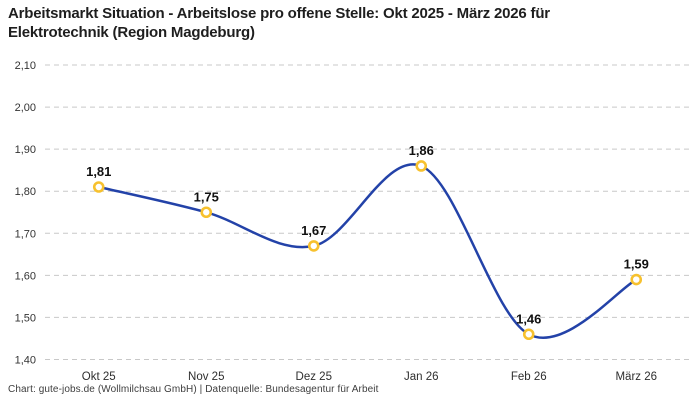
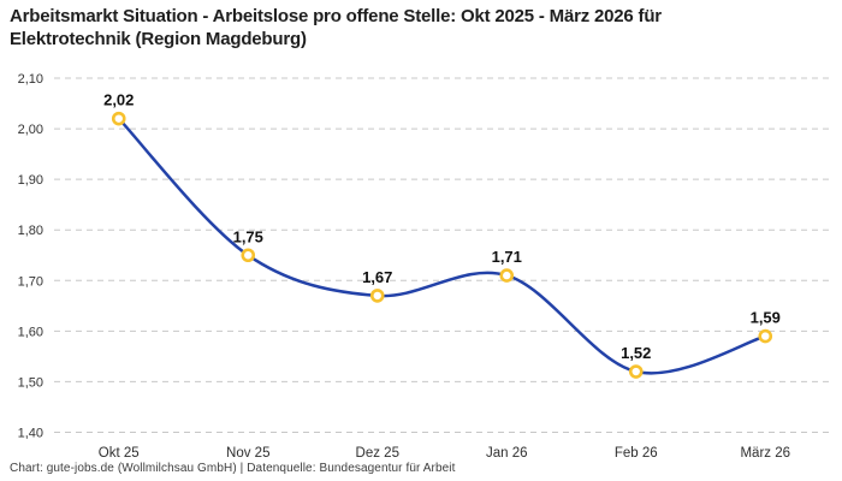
Okt 25: 1,81 -> 2,02
Jan 26: 1,86 -> 1,71
Feb 26: 1,46 -> 1,52
